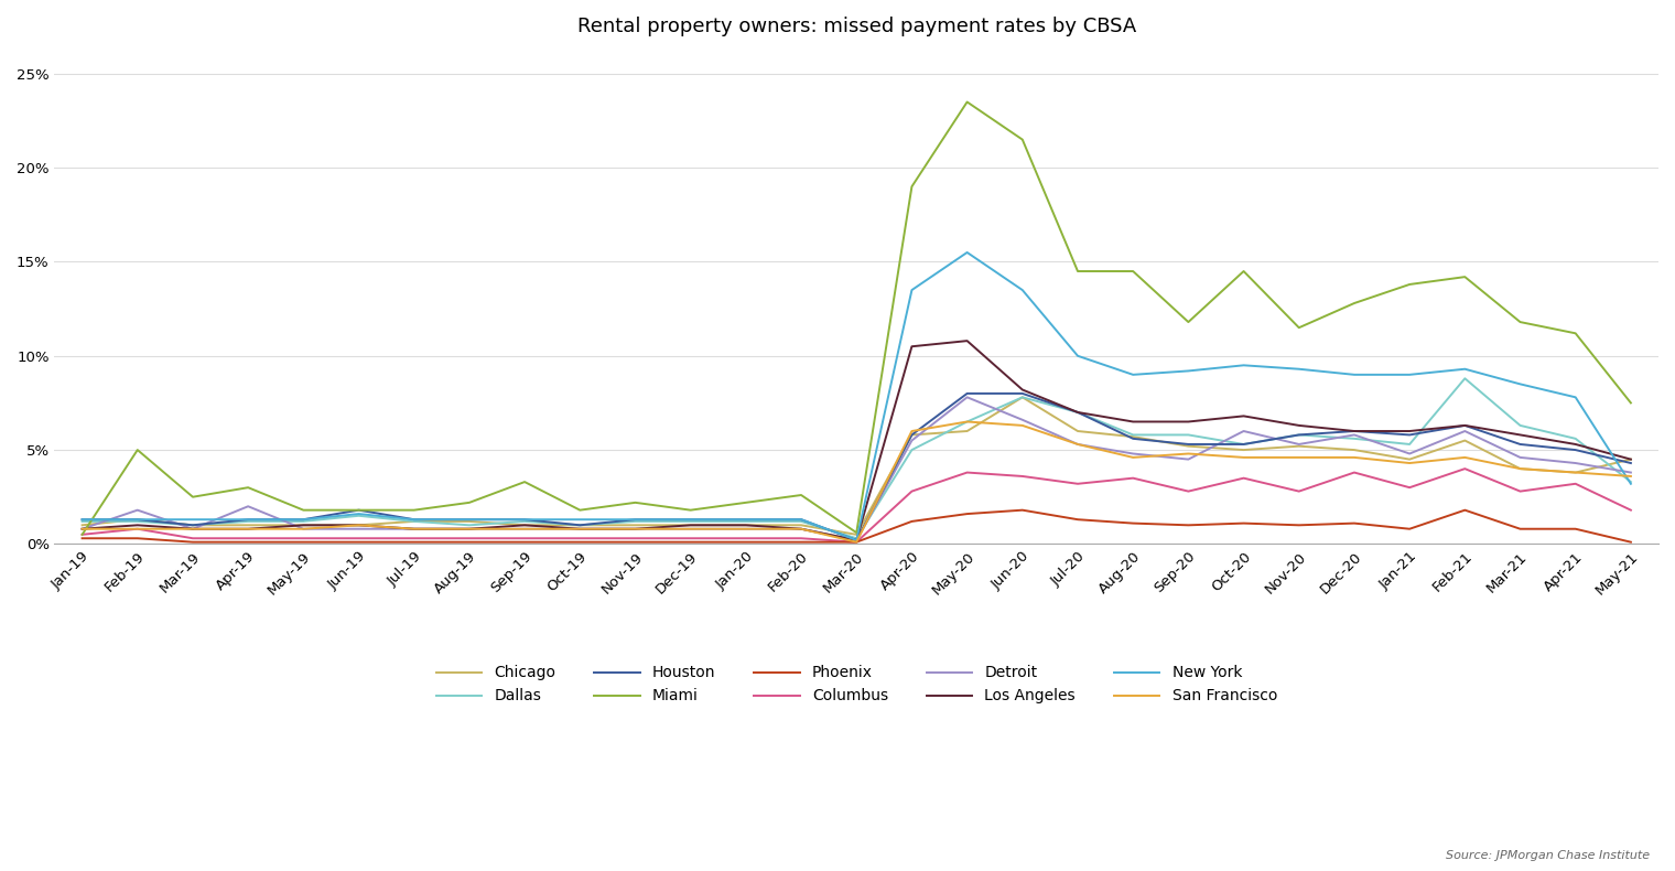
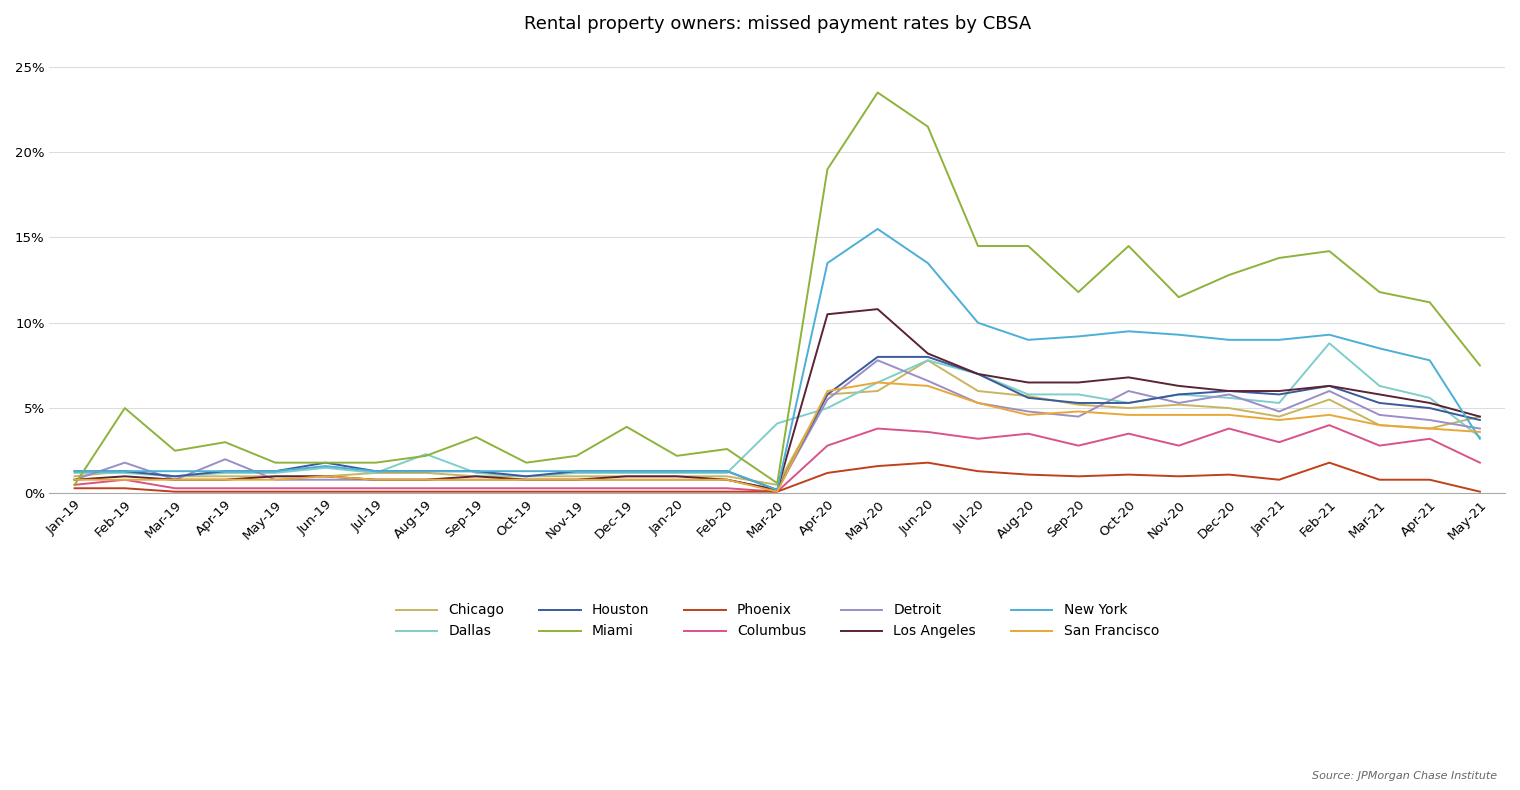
Dallas/Aug-19: 1.0% -> 2.3%
Miami/Dec-19: 1.8% -> 3.9%
Dallas/Mar-20: 0.3% -> 4.1%
